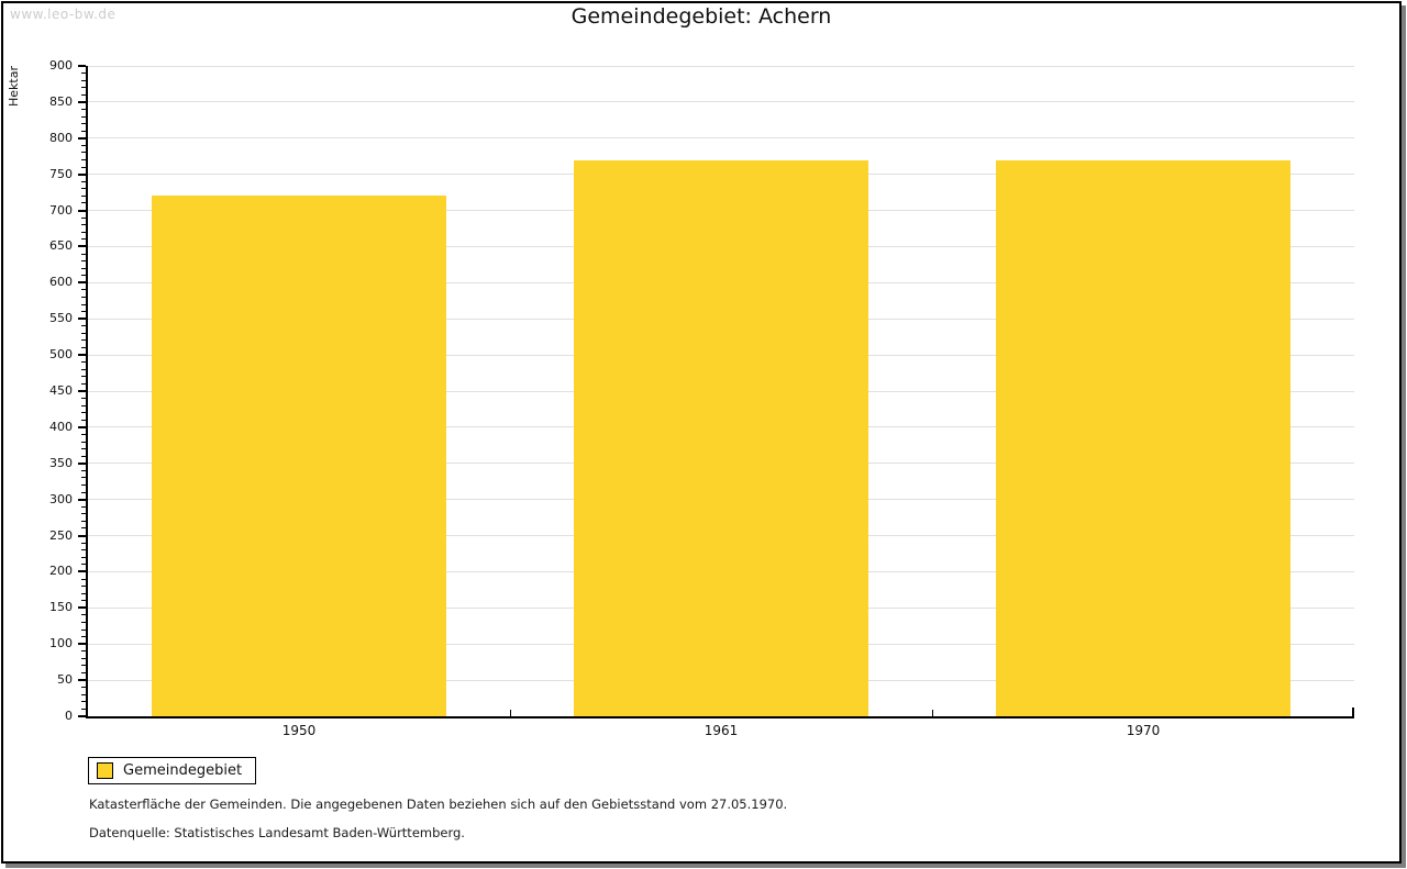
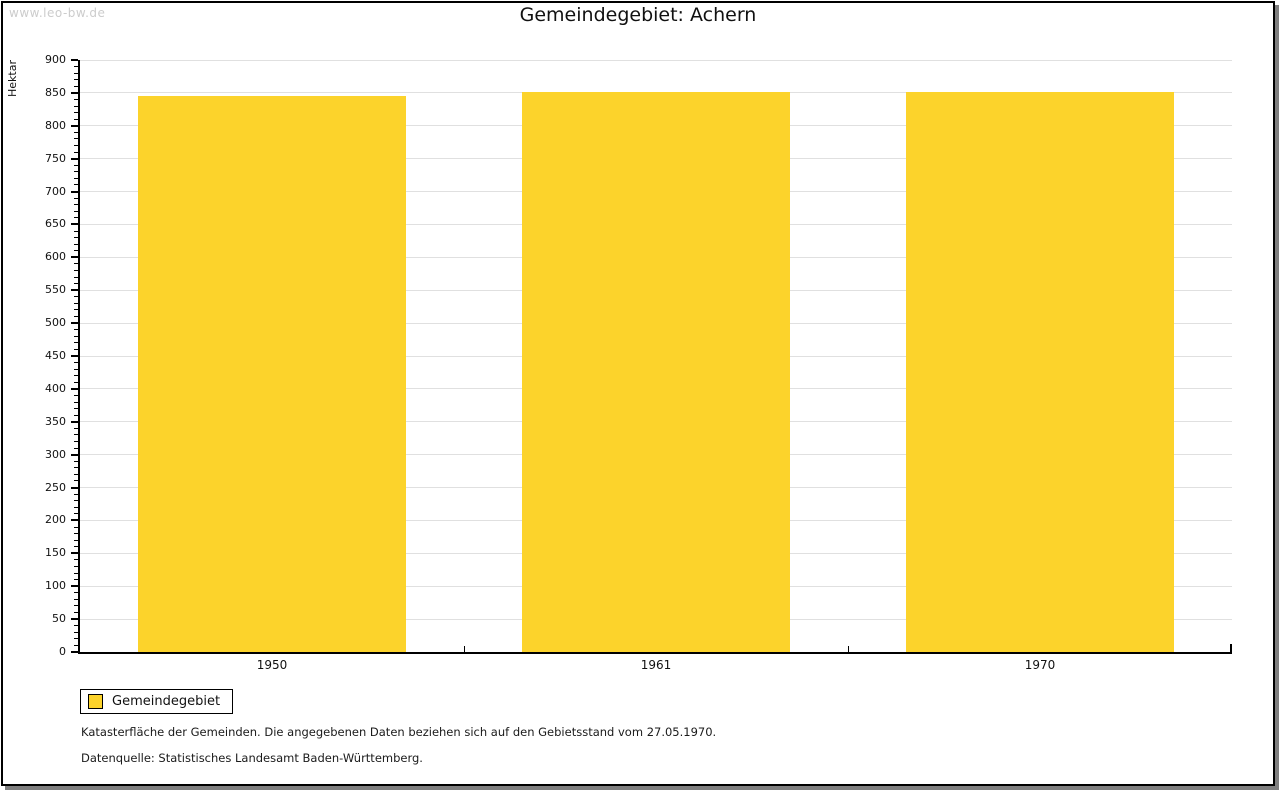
1950: 720 -> 840
1961: 770 -> 850
1970: 770 -> 850
